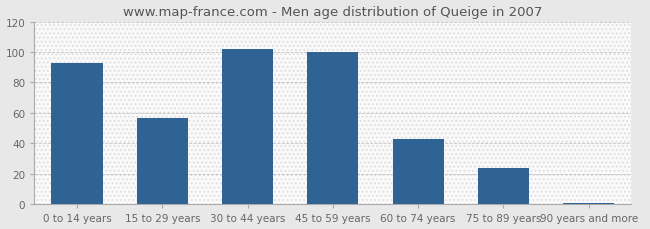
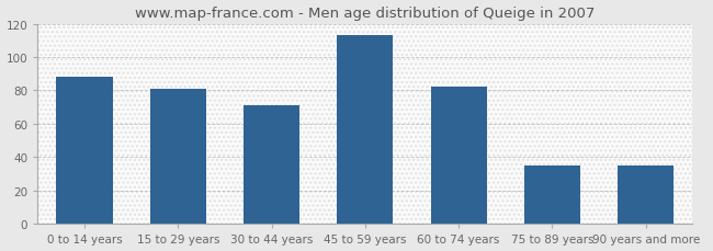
0 to 14 years: 93 -> 88
15 to 29 years: 57 -> 81
30 to 44 years: 102 -> 71
45 to 59 years: 100 -> 113
60 to 74 years: 43 -> 82
75 to 89 years: 24 -> 35
90 years and more: 1 -> 35
